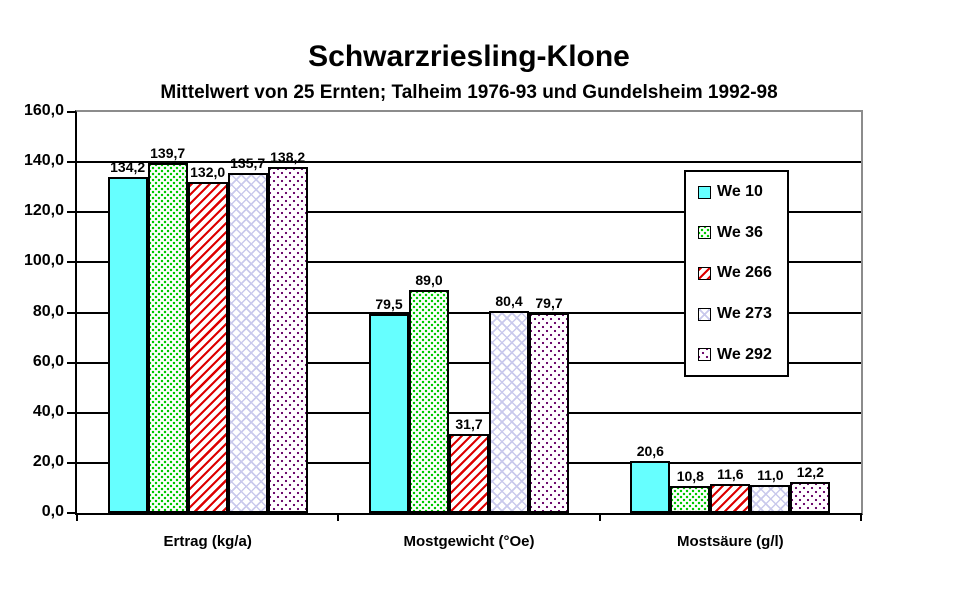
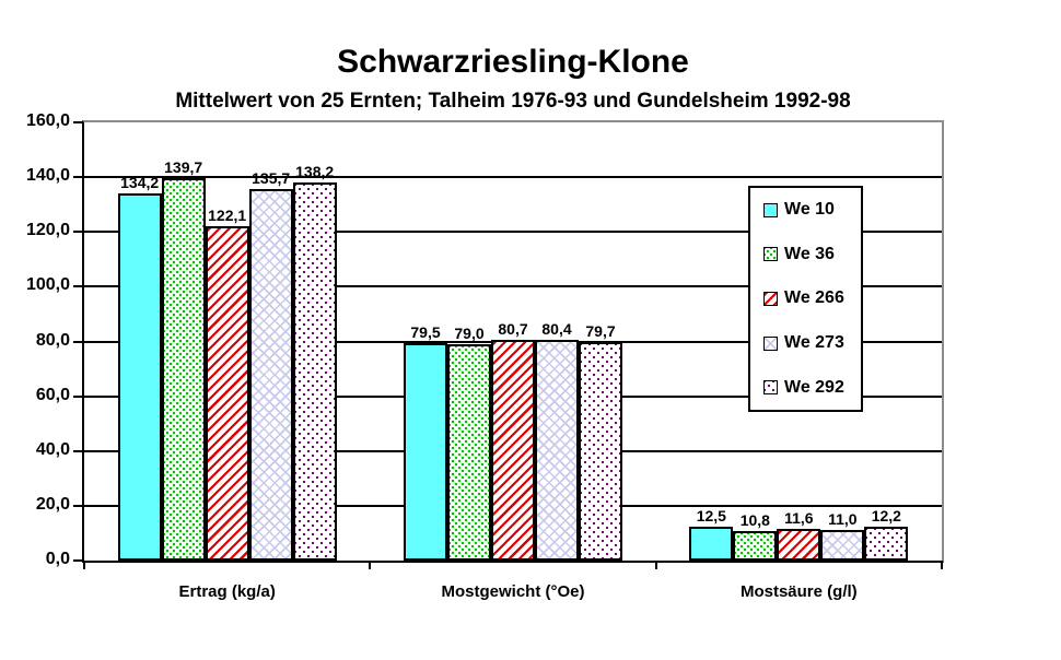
We 266/Ertrag (kg/a): 132,0 -> 122,1
We 36/Mostgewicht (°Oe): 89,0 -> 79,0
We 266/Mostgewicht (°Oe): 31,7 -> 80,7
We 10/Mostsäure (g/l): 20,6 -> 12,5
